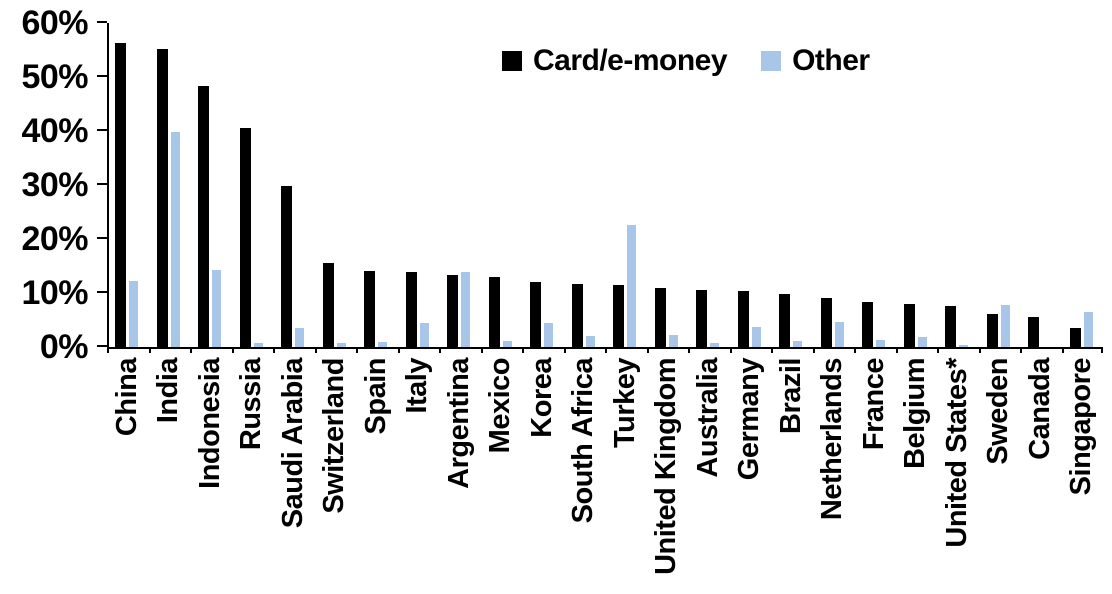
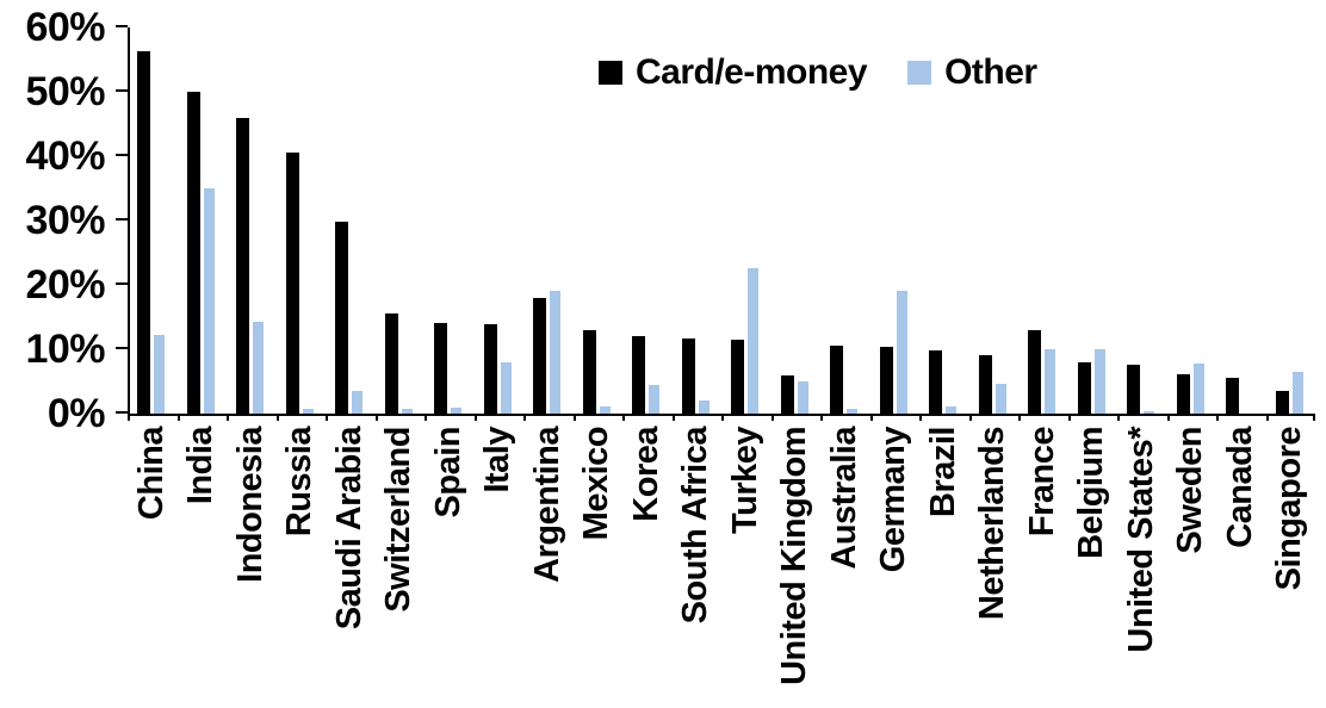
Card/e-money/India: 55% -> 50%
Other/India: 40% -> 35%
Card/e-money/Indonesia: 48% -> 46%
Other/Italy: 4% -> 8%
Card/e-money/Argentina: 13% -> 18%
Other/Argentina: 14% -> 19%
Card/e-money/United Kingdom: 11% -> 6%
Other/United Kingdom: 2% -> 5%
Other/Germany: 4% -> 19%
Card/e-money/France: 8% -> 13%
Other/France: 1% -> 10%
Other/Belgium: 2% -> 10%
